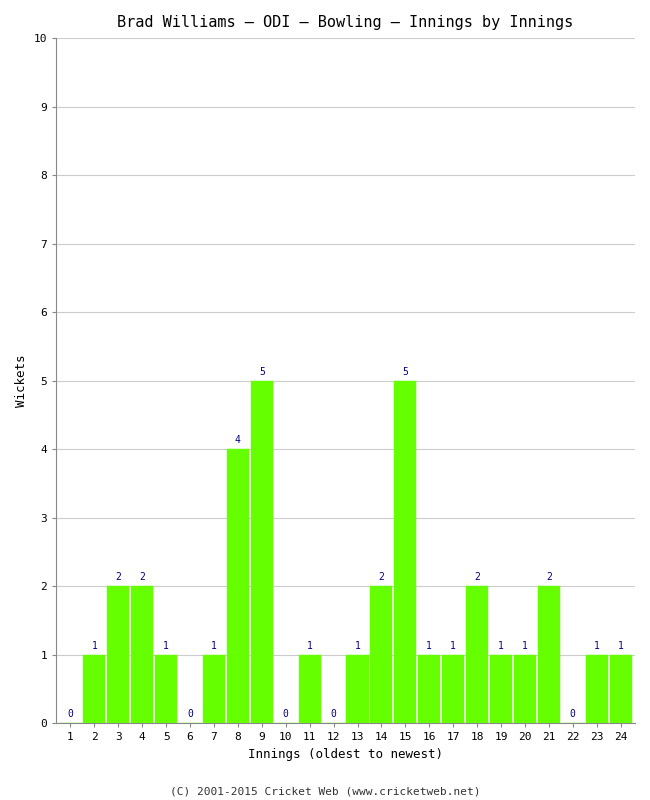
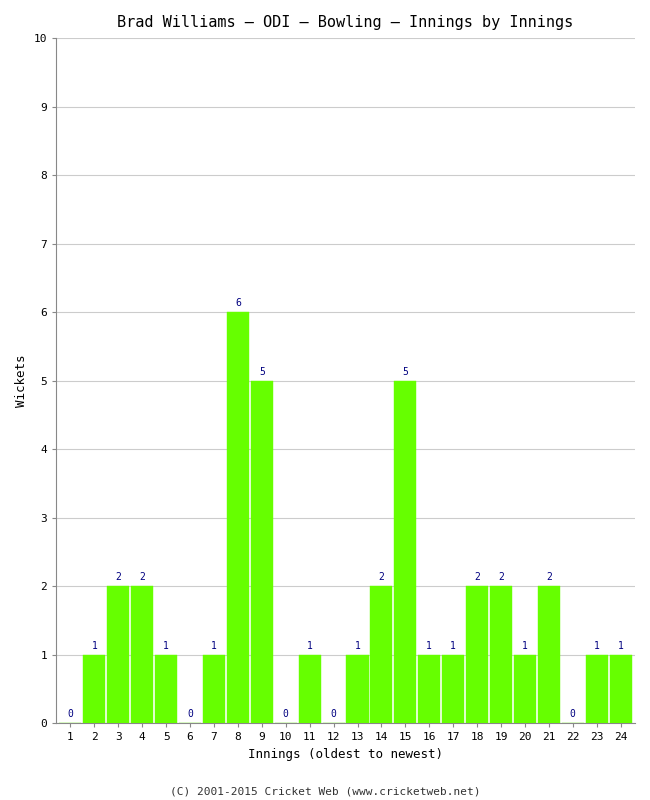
8: 4 -> 6
19: 1 -> 2
